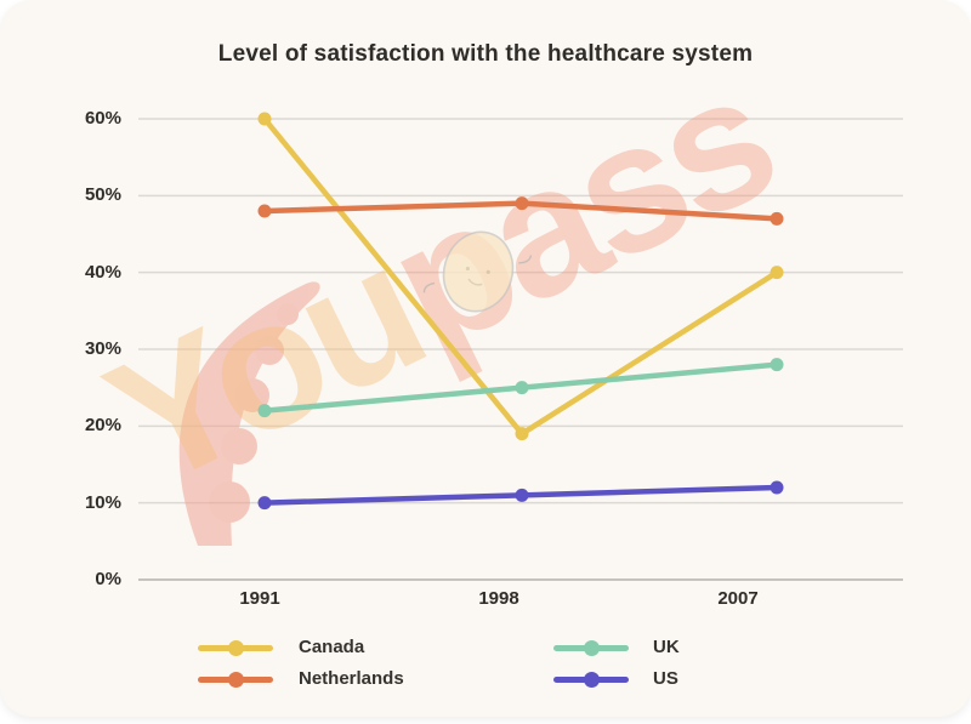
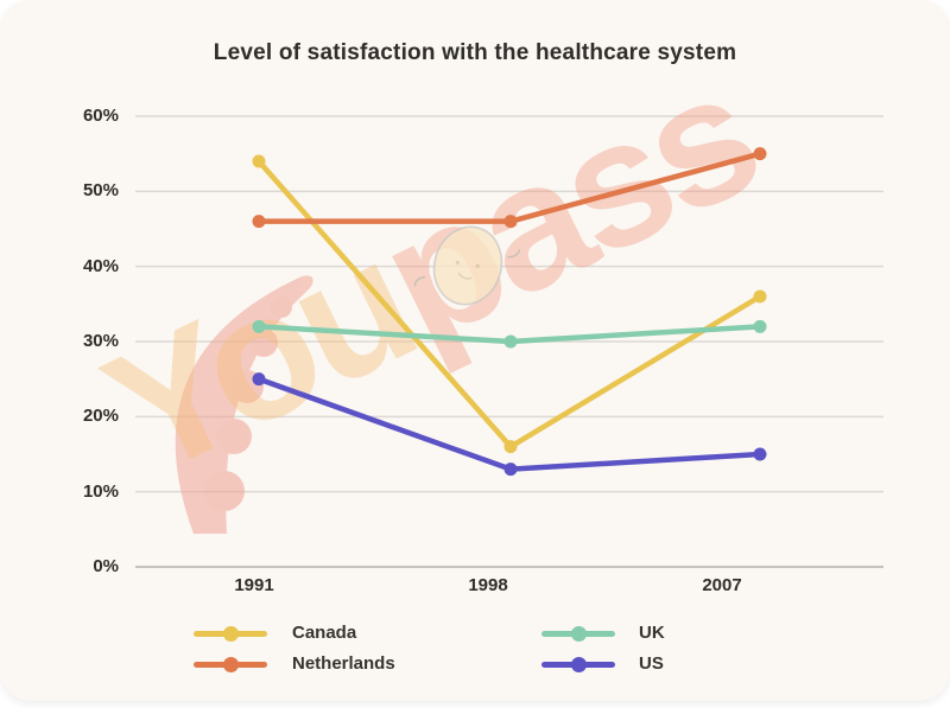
Canada/1991: 60% -> 54%
Netherlands/1991: 48% -> 46%
UK/1991: 22% -> 32%
US/1991: 10% -> 25%
Canada/1998: 19% -> 16%
Netherlands/1998: 49% -> 46%
UK/1998: 25% -> 30%
US/1998: 11% -> 13%
Canada/2007: 40% -> 36%
Netherlands/2007: 47% -> 55%
UK/2007: 28% -> 32%
US/2007: 12% -> 15%
